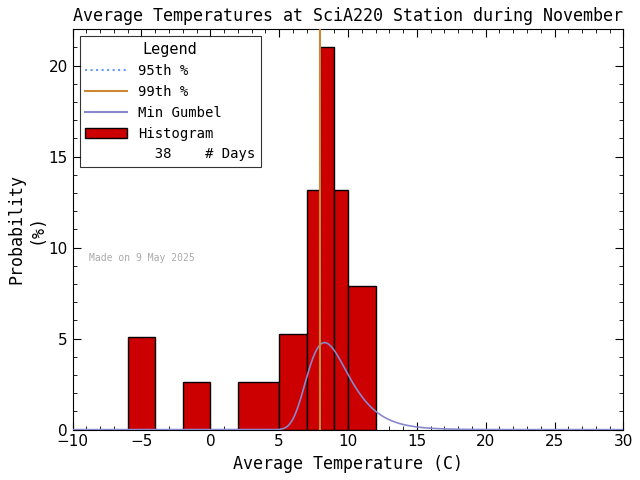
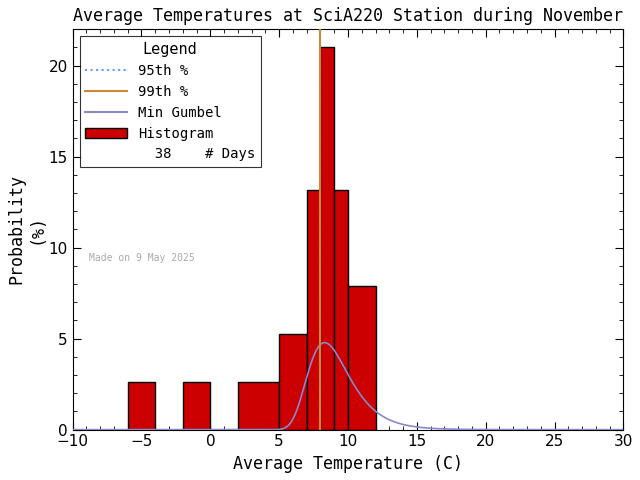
Histogram/−5: 5.1 -> 2.6
